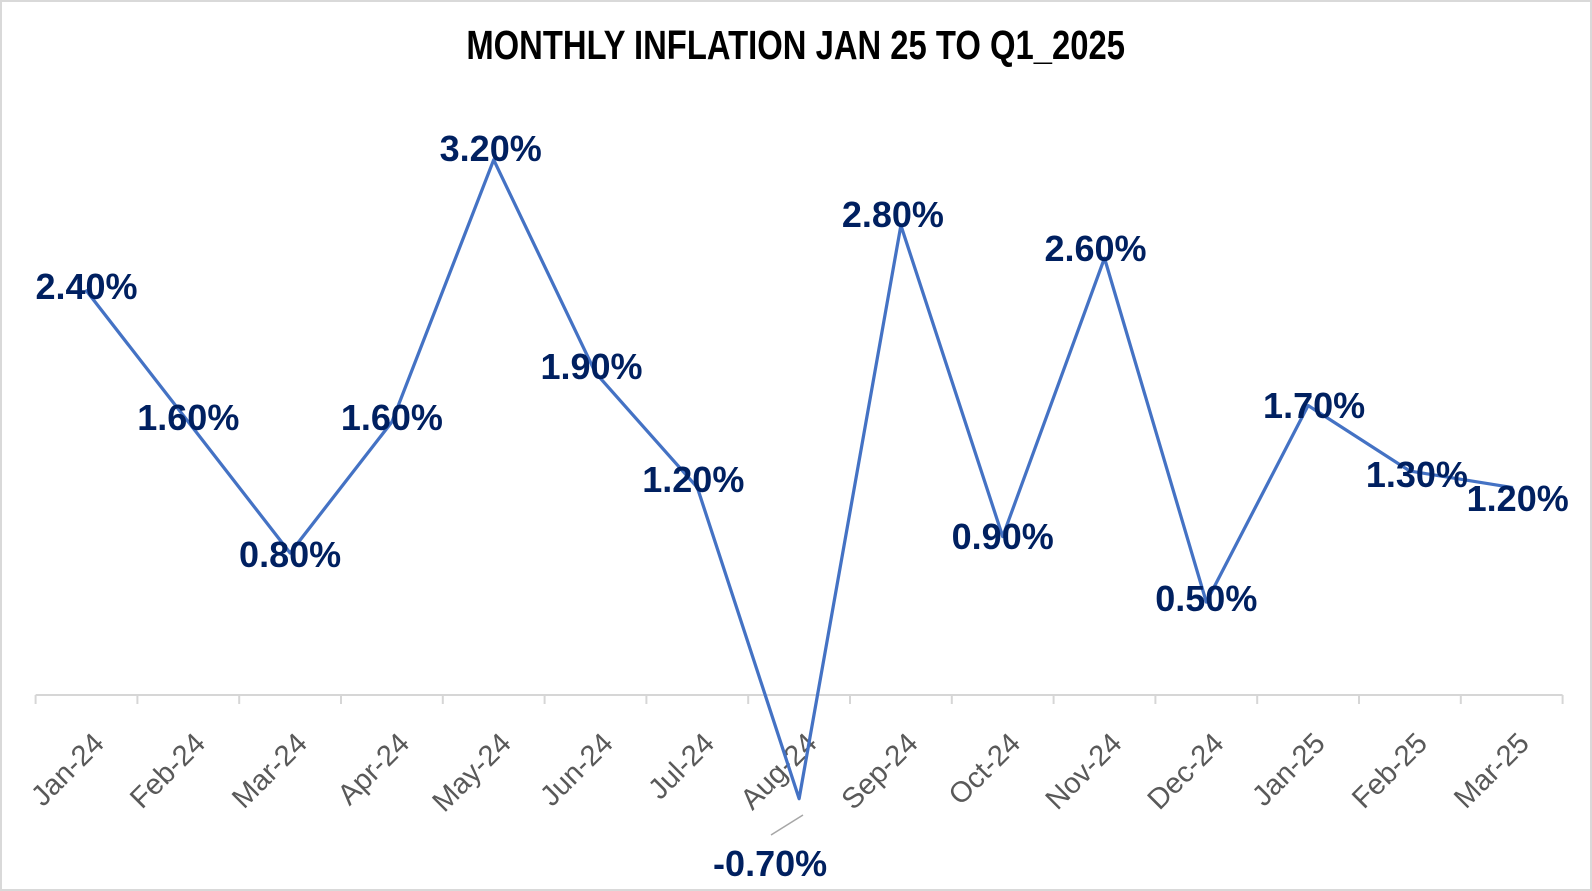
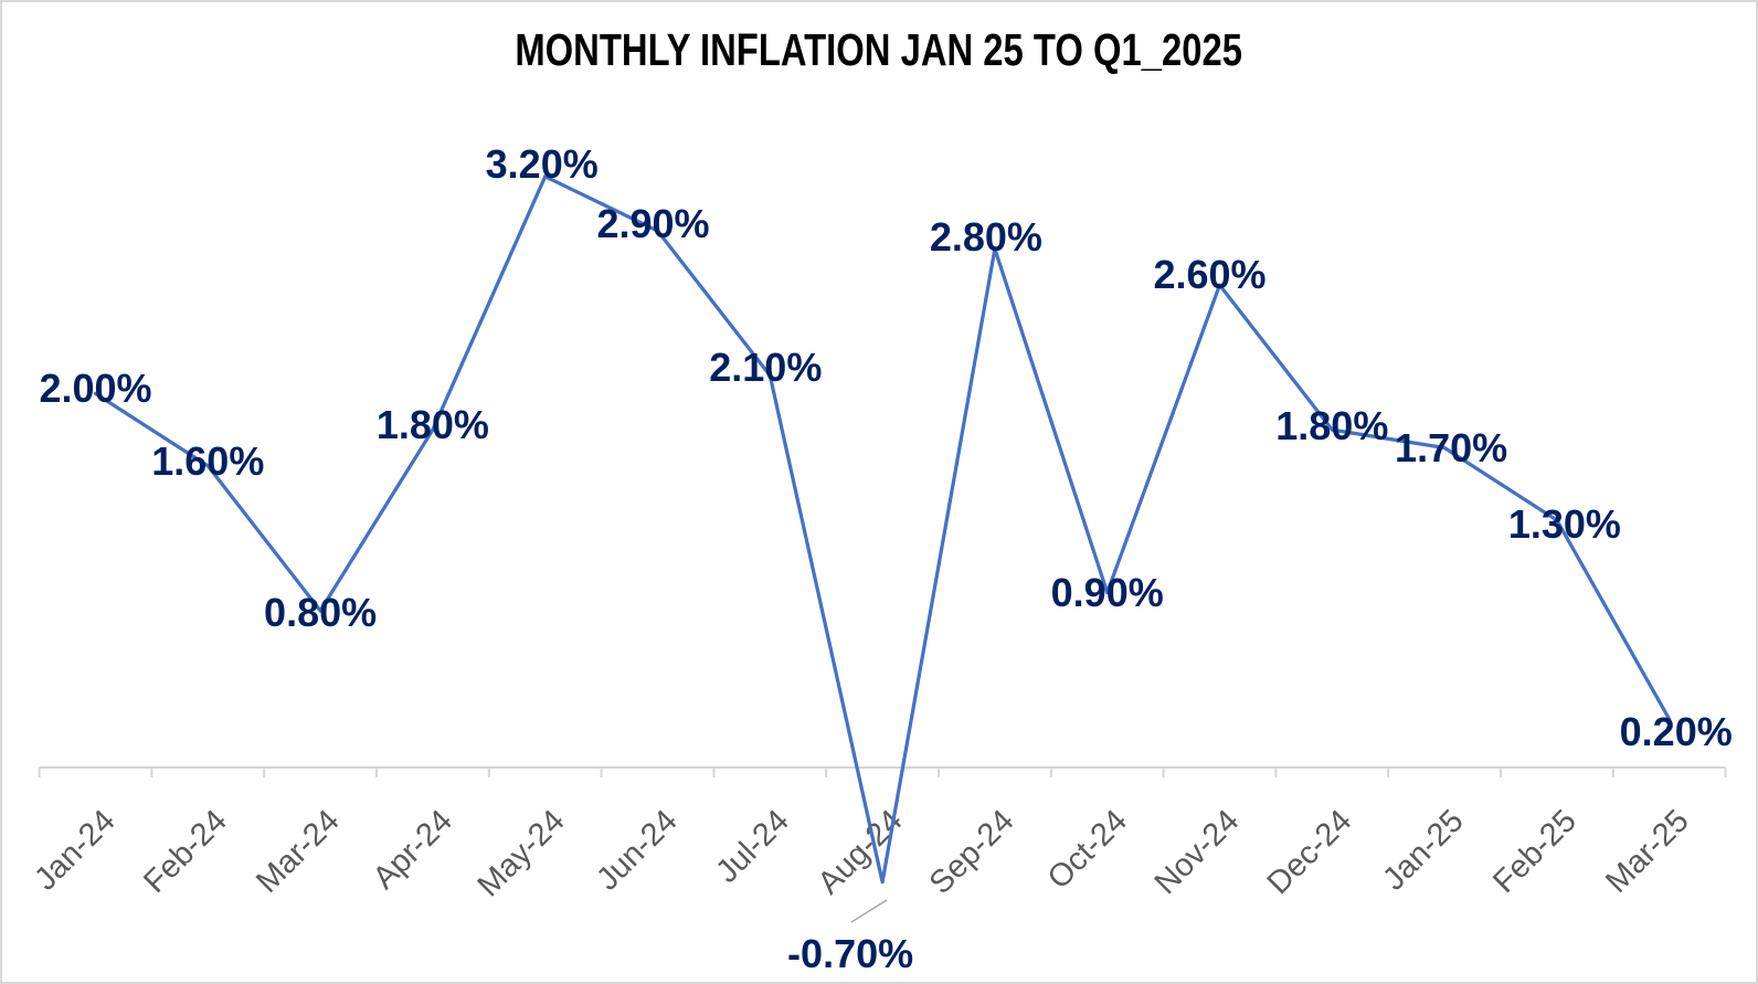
Jan-24: 2.40% -> 2.00%
Apr-24: 1.60% -> 1.80%
Jun-24: 1.90% -> 2.90%
Jul-24: 1.20% -> 2.10%
Dec-24: 0.50% -> 1.80%
Mar-25: 1.20% -> 0.20%
